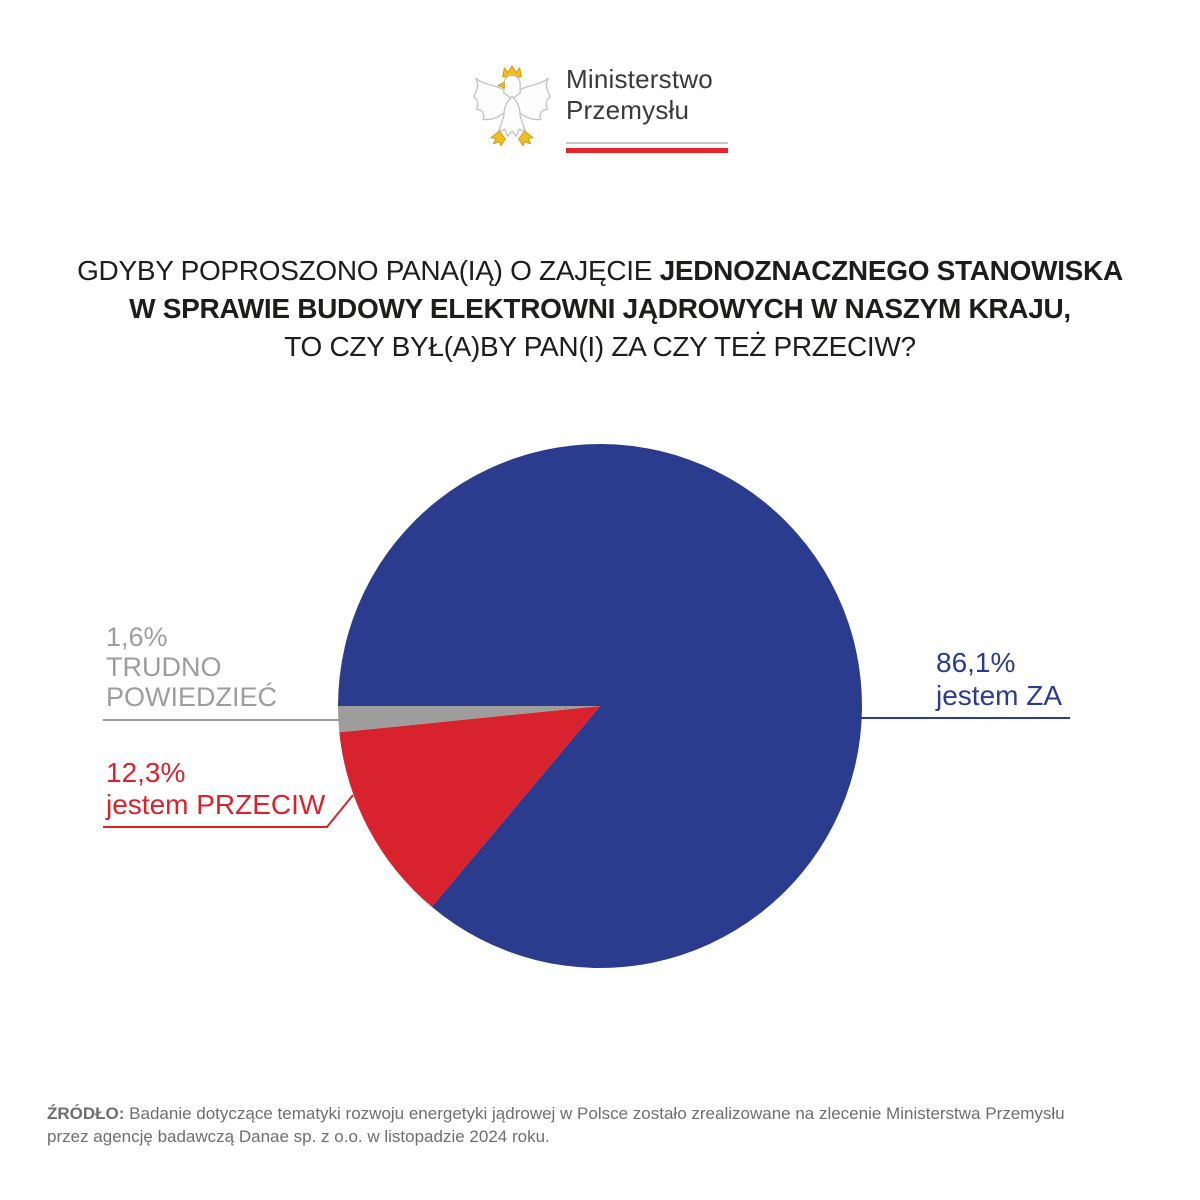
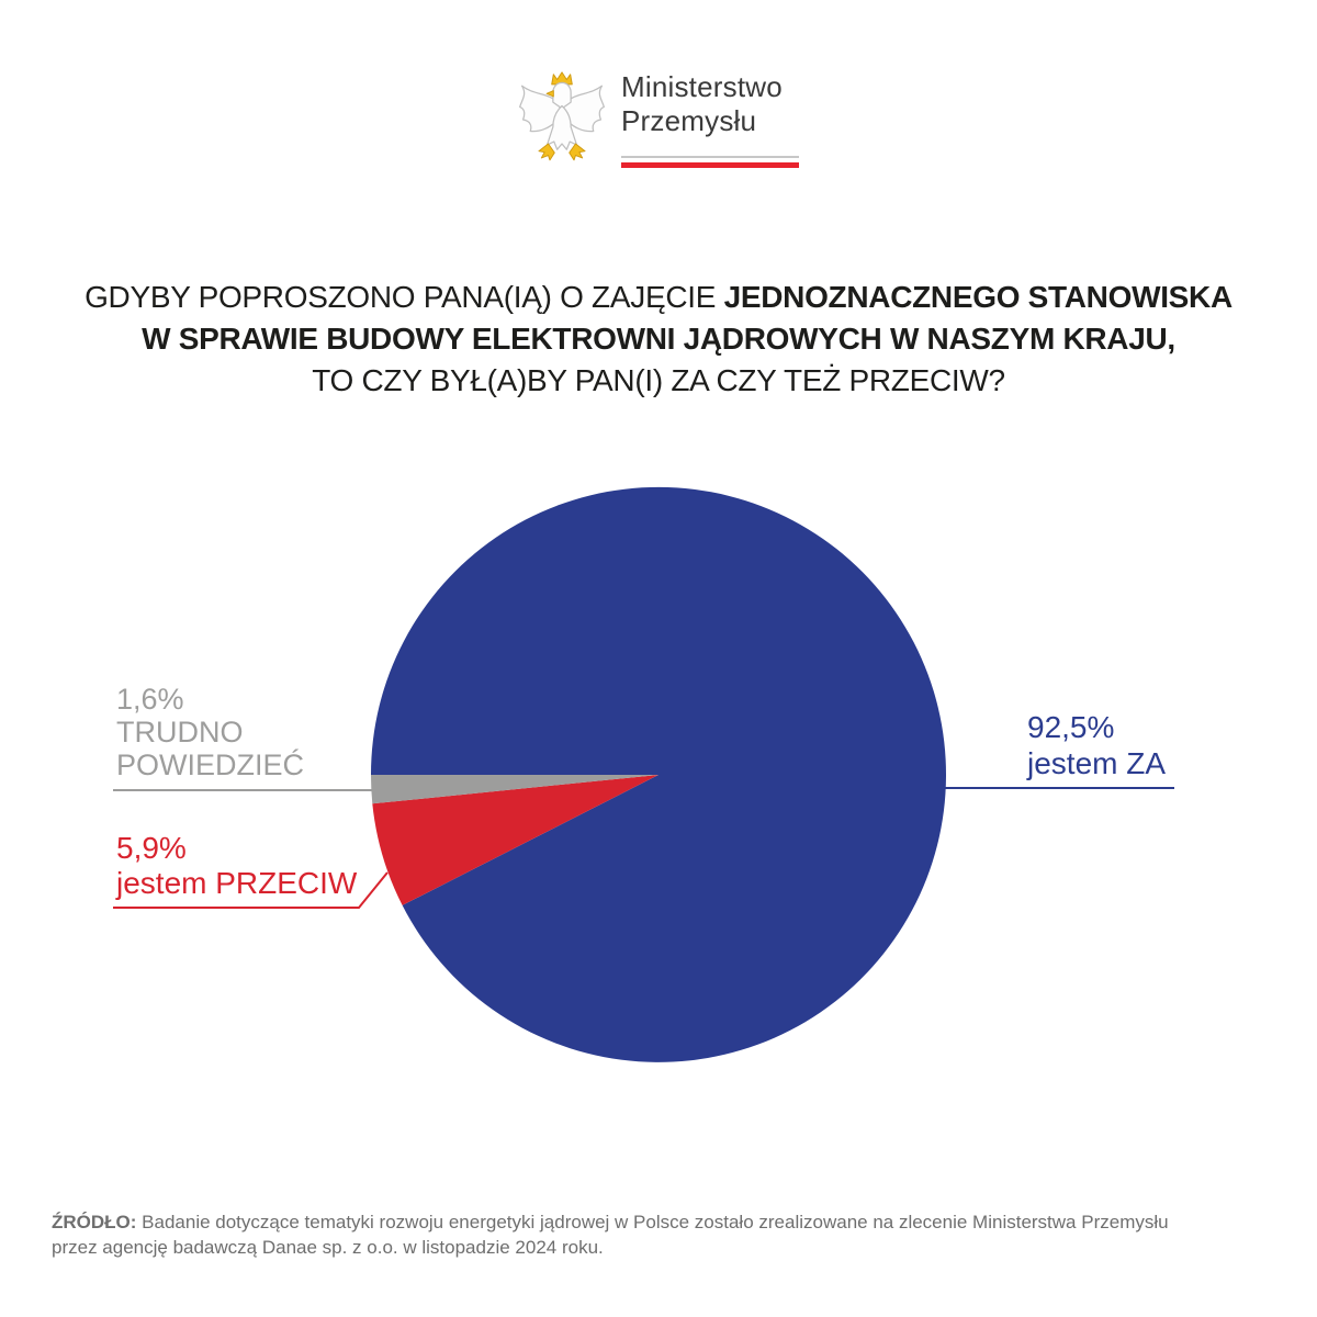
jestem ZA: 86,1% -> 92,5%
jestem PRZECIW: 12,3% -> 5,9%
